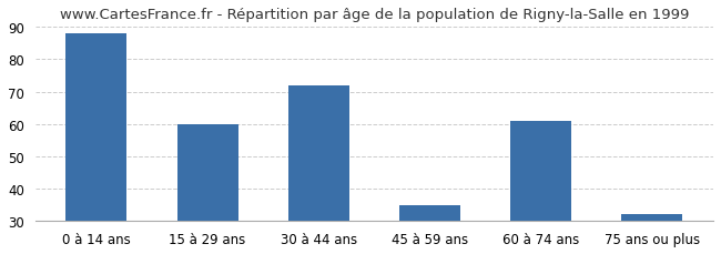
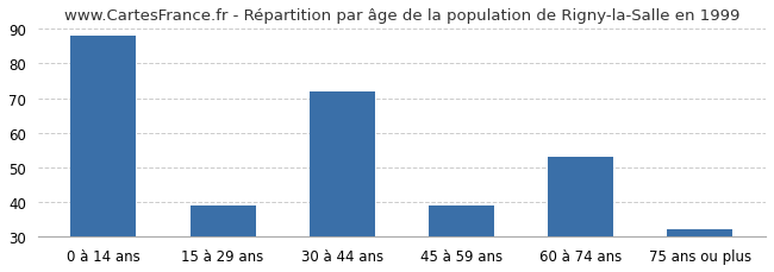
15 à 29 ans: 60 -> 39
45 à 59 ans: 35 -> 39
60 à 74 ans: 61 -> 53
